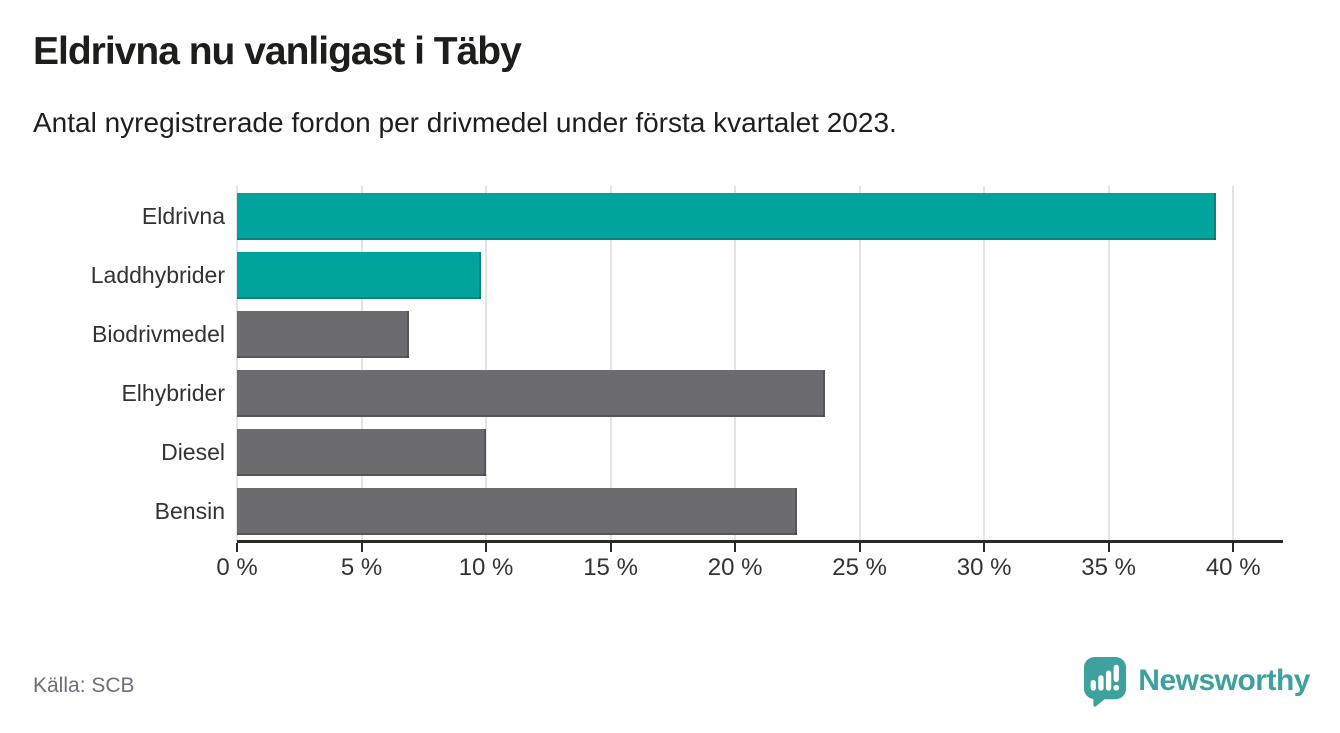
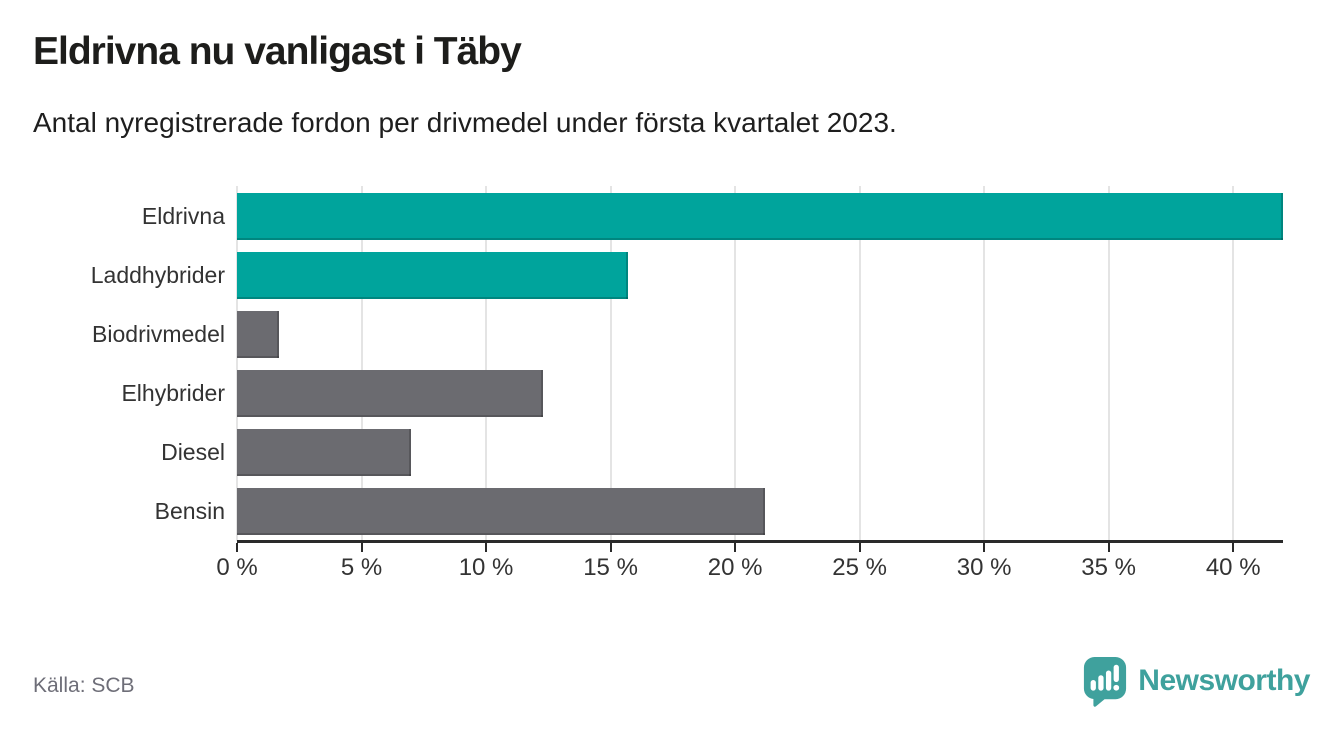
Eldrivna: 39.3% -> 42.0%
Laddhybrider: 9.8% -> 15.7%
Biodrivmedel: 6.9% -> 1.7%
Elhybrider: 23.6% -> 12.3%
Diesel: 10.0% -> 7.0%
Bensin: 22.5% -> 21.2%
